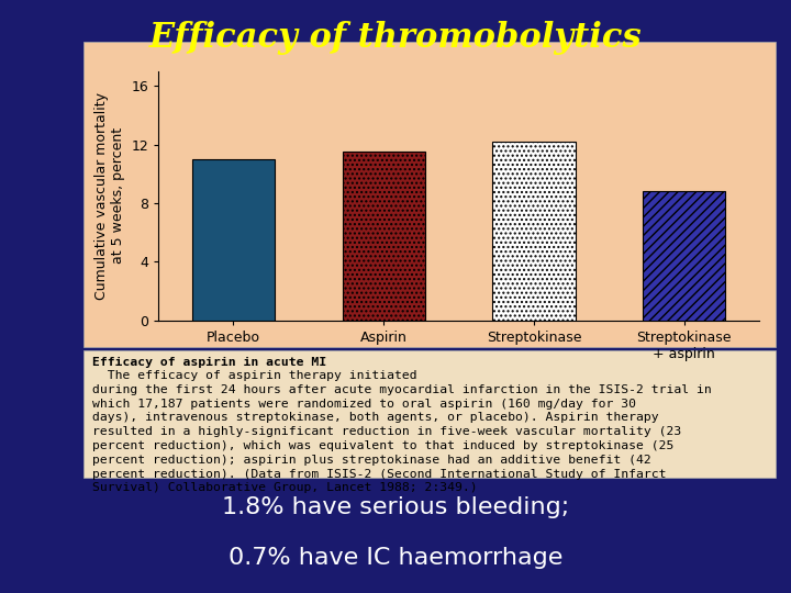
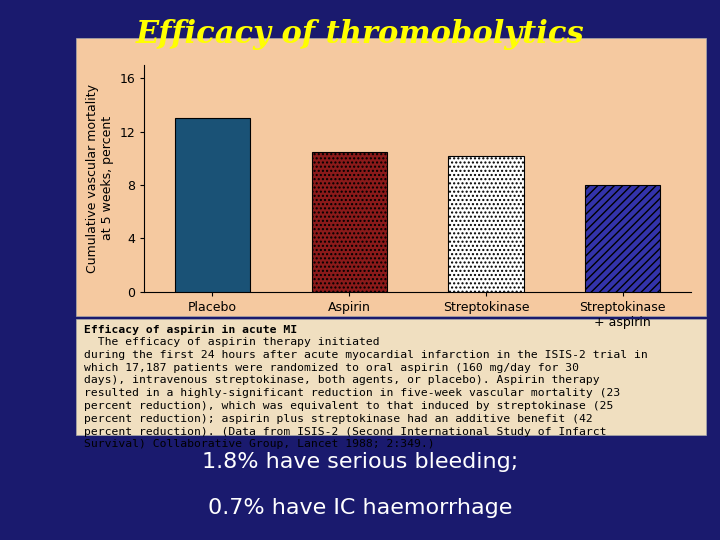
Placebo: 11.0 -> 13.0
Aspirin: 11.5 -> 10.5
Streptokinase: 12.2 -> 10.2
Streptokinase + aspirin: 8.8 -> 8.0
